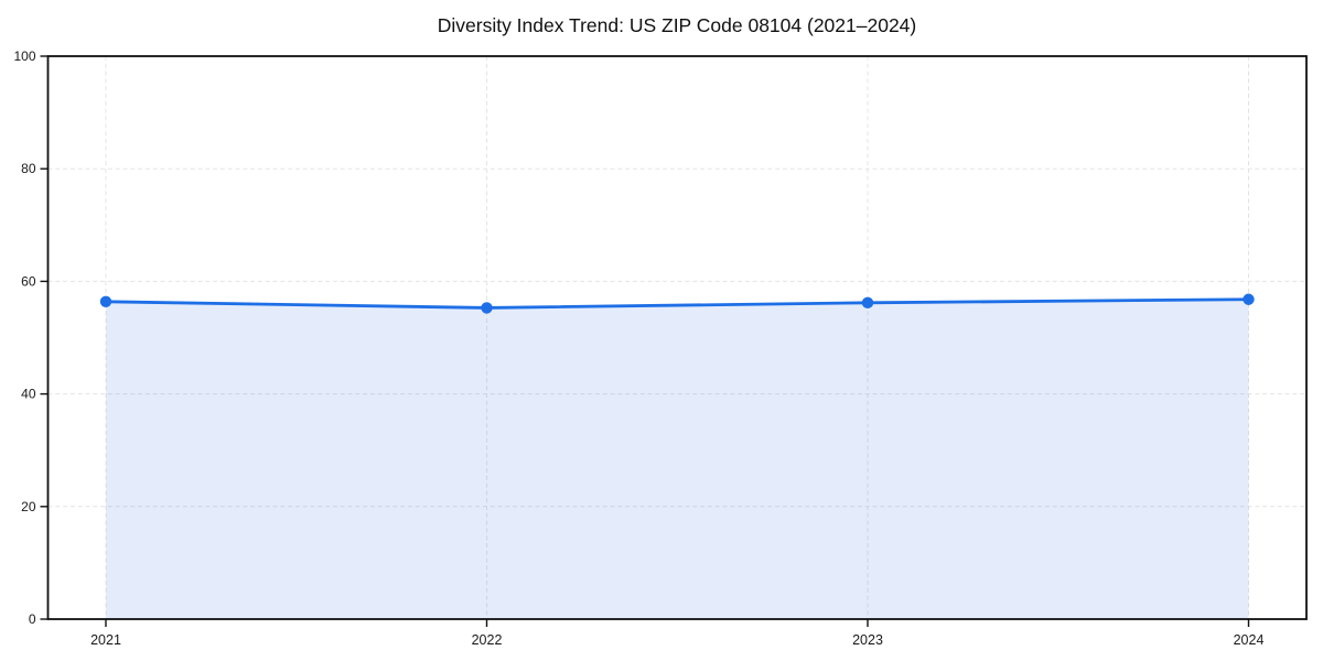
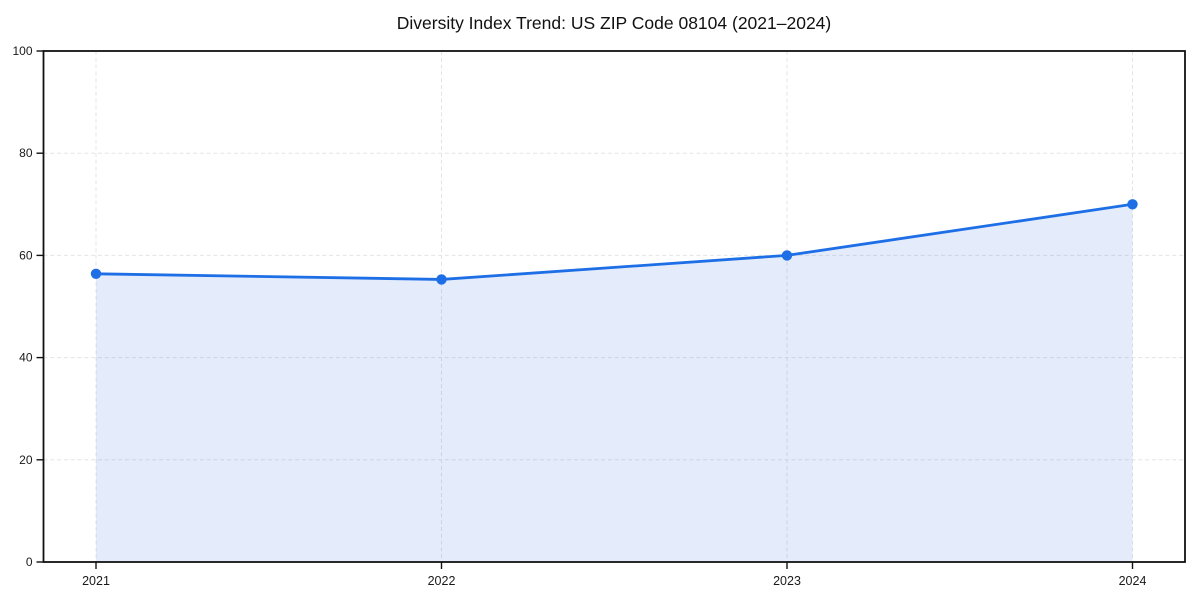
2023: 56 -> 60
2024: 57 -> 70
